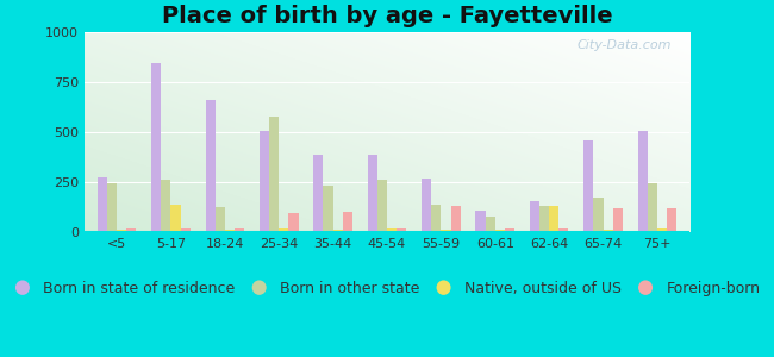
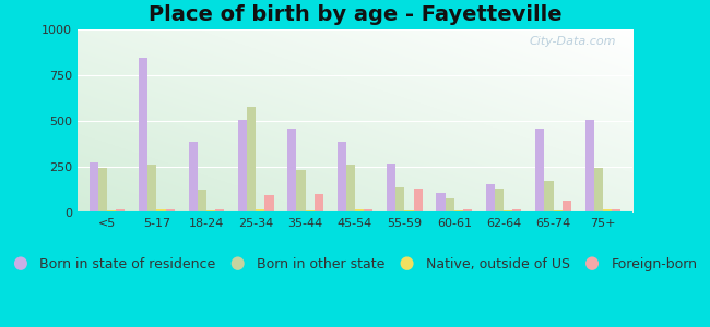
Native, outside of US/5-17: 140 -> 20
Born in state of residence/18-24: 660 -> 390
Born in state of residence/35-44: 390 -> 460
Native, outside of US/62-64: 130 -> 10
Foreign-born/65-74: 120 -> 60
Foreign-born/75+: 120 -> 20
